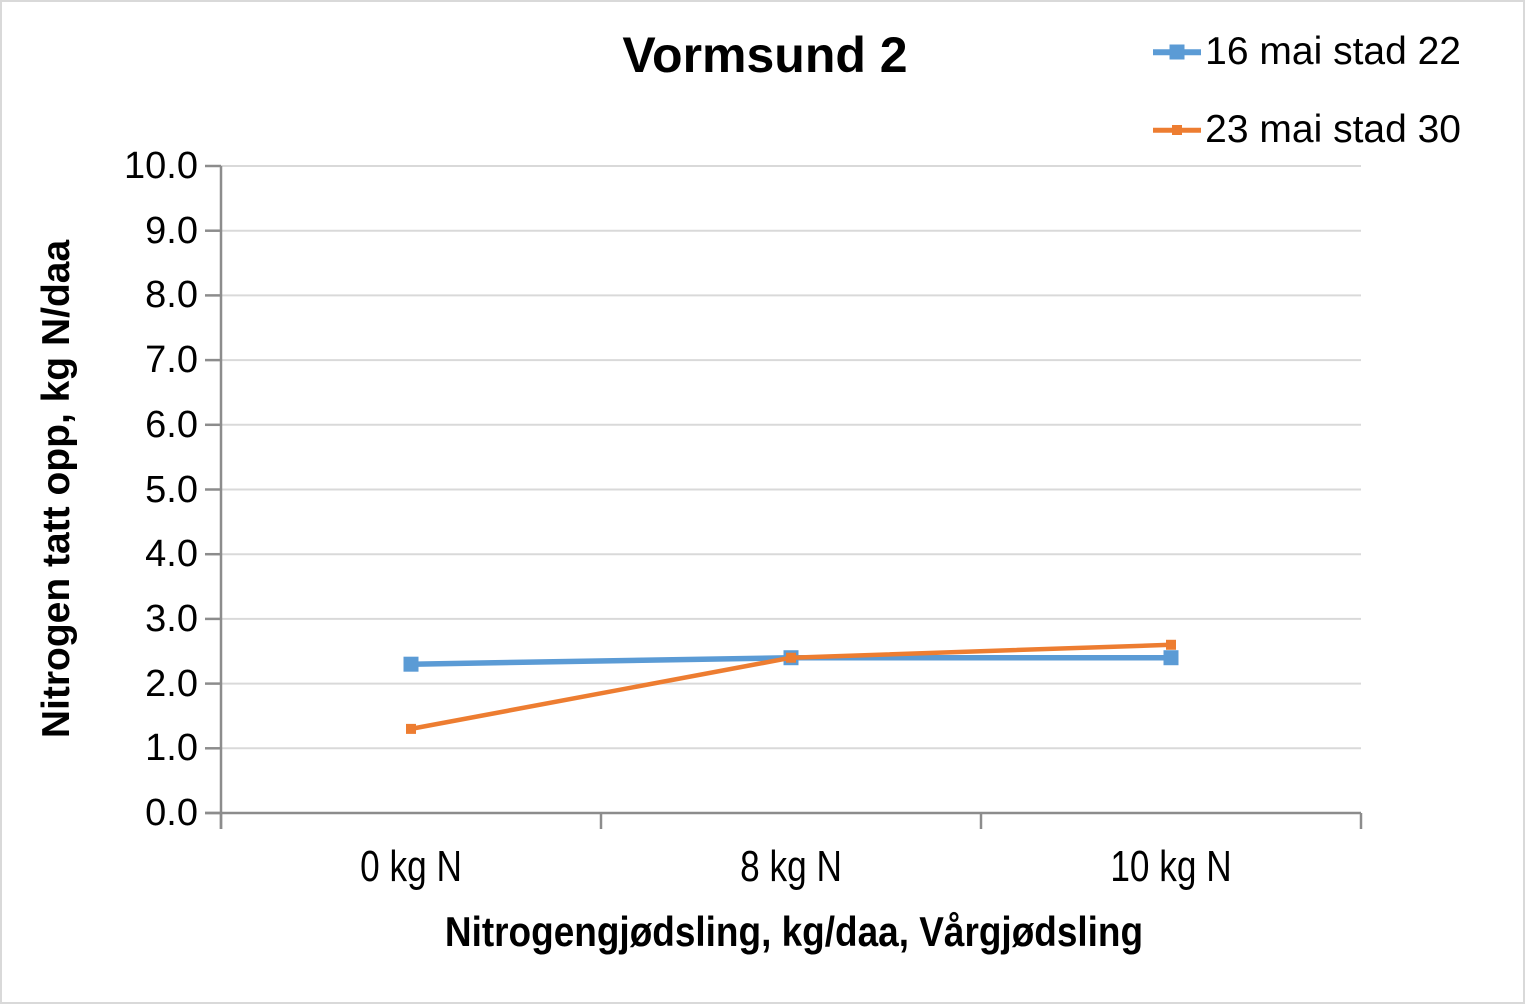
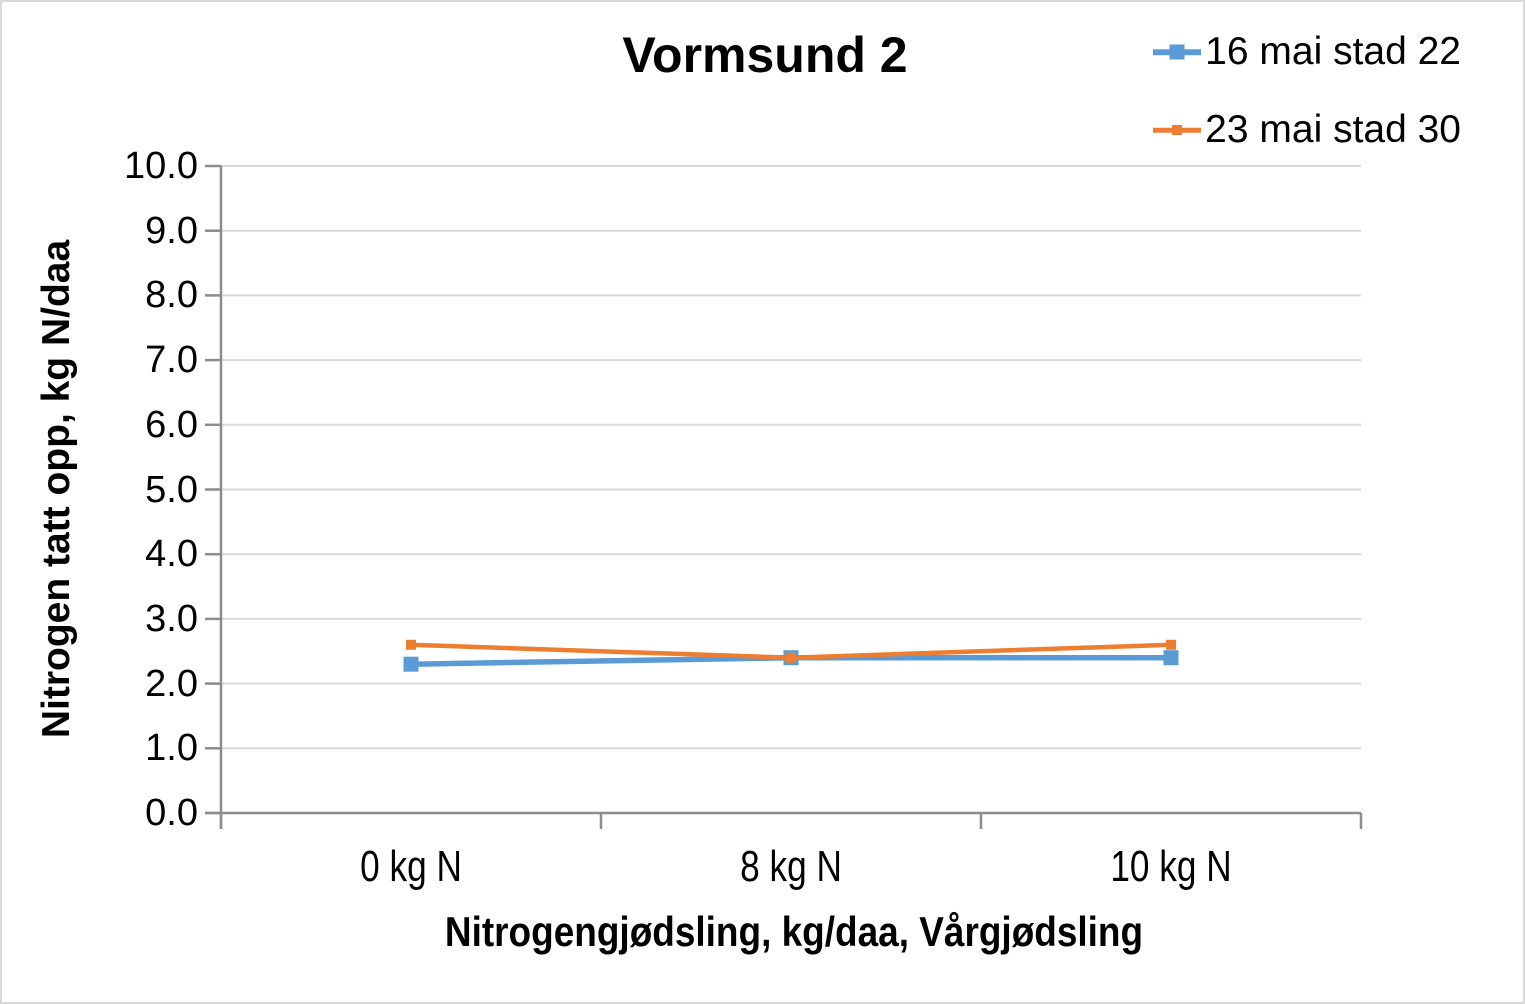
23 mai stad 30/0 kg N: 1.3 -> 2.6
